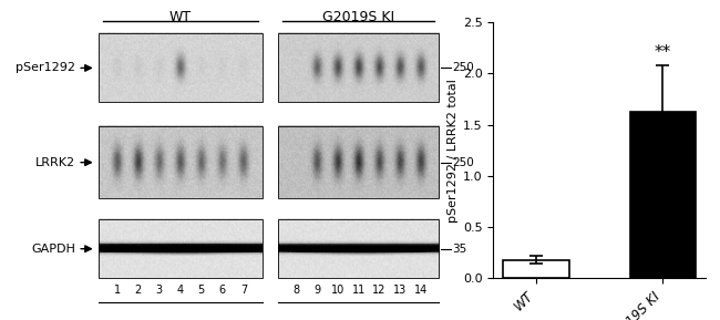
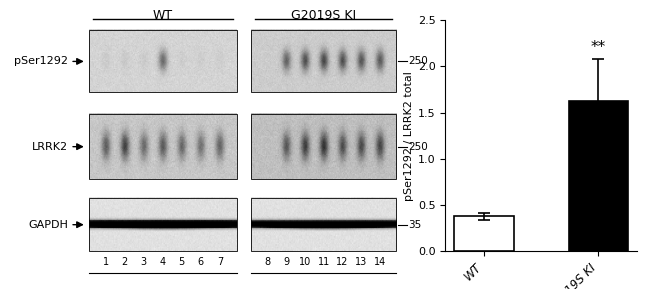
WT: 0.18 -> 0.38
